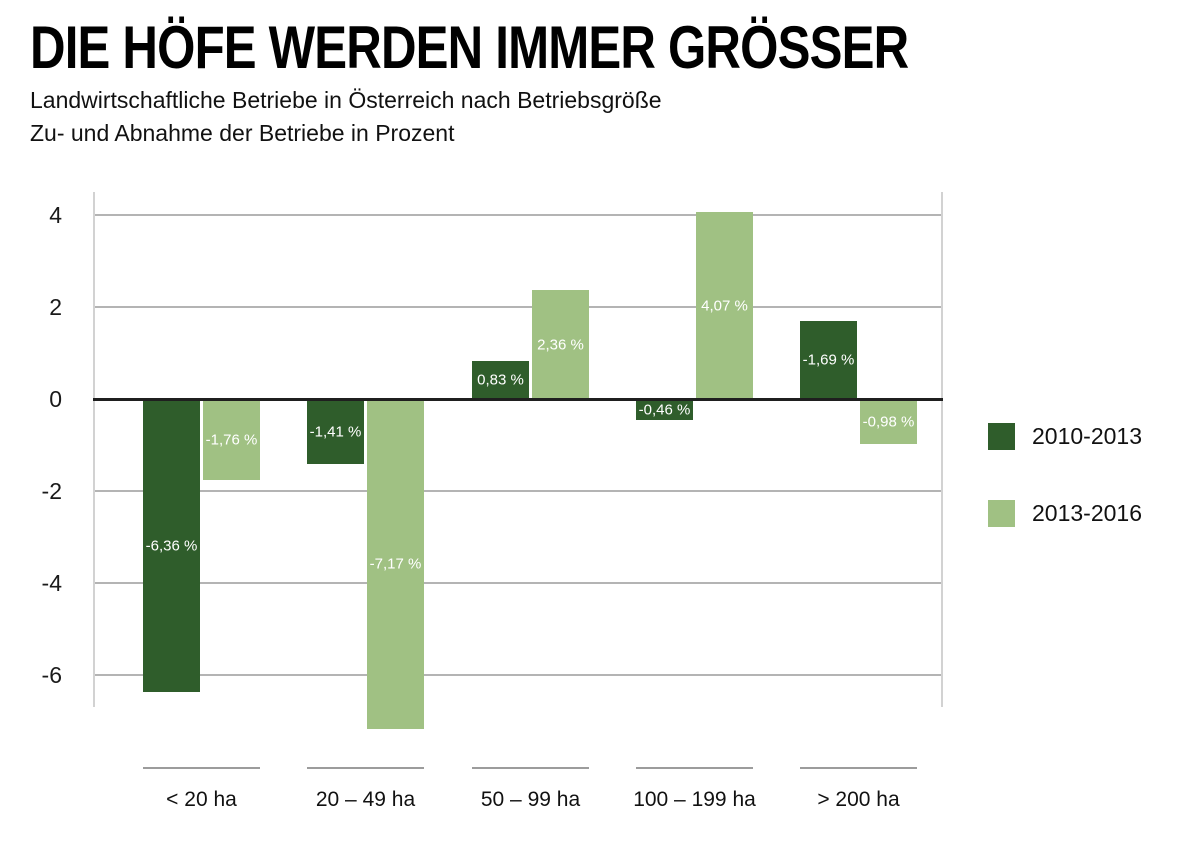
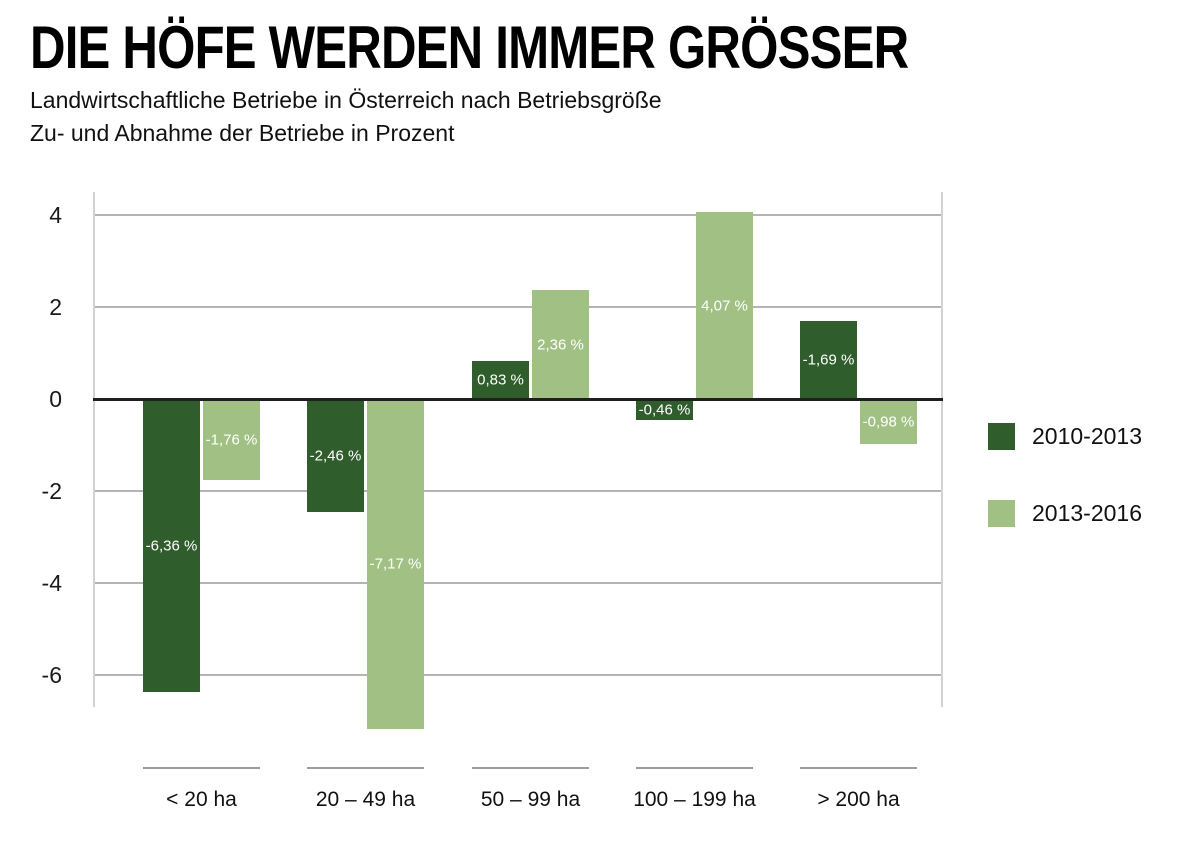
2010-2013/20 – 49 ha: -1,41 -> -2,46
